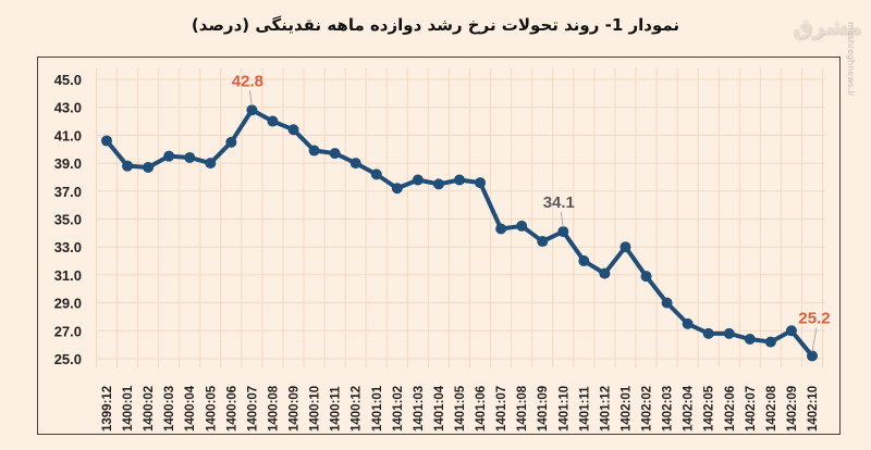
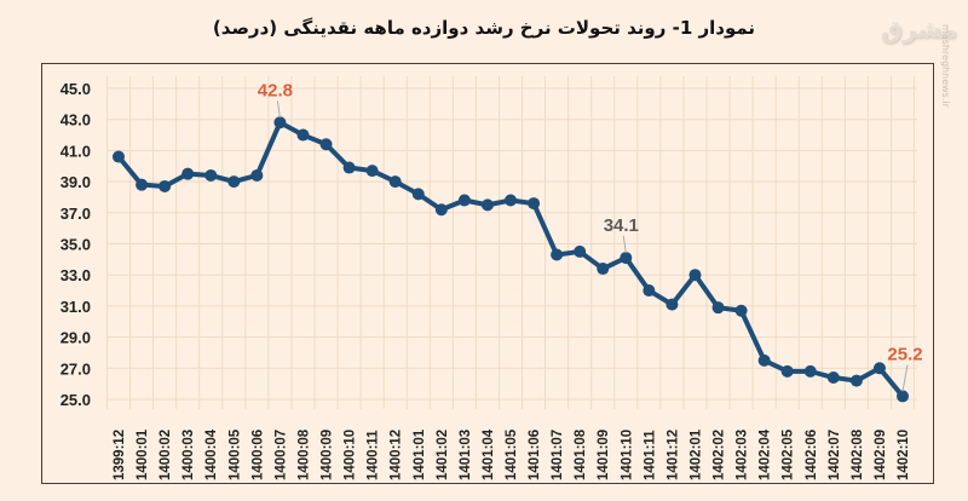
1400:06: 40.5 -> 39.4
1402:03: 29.0 -> 30.7
